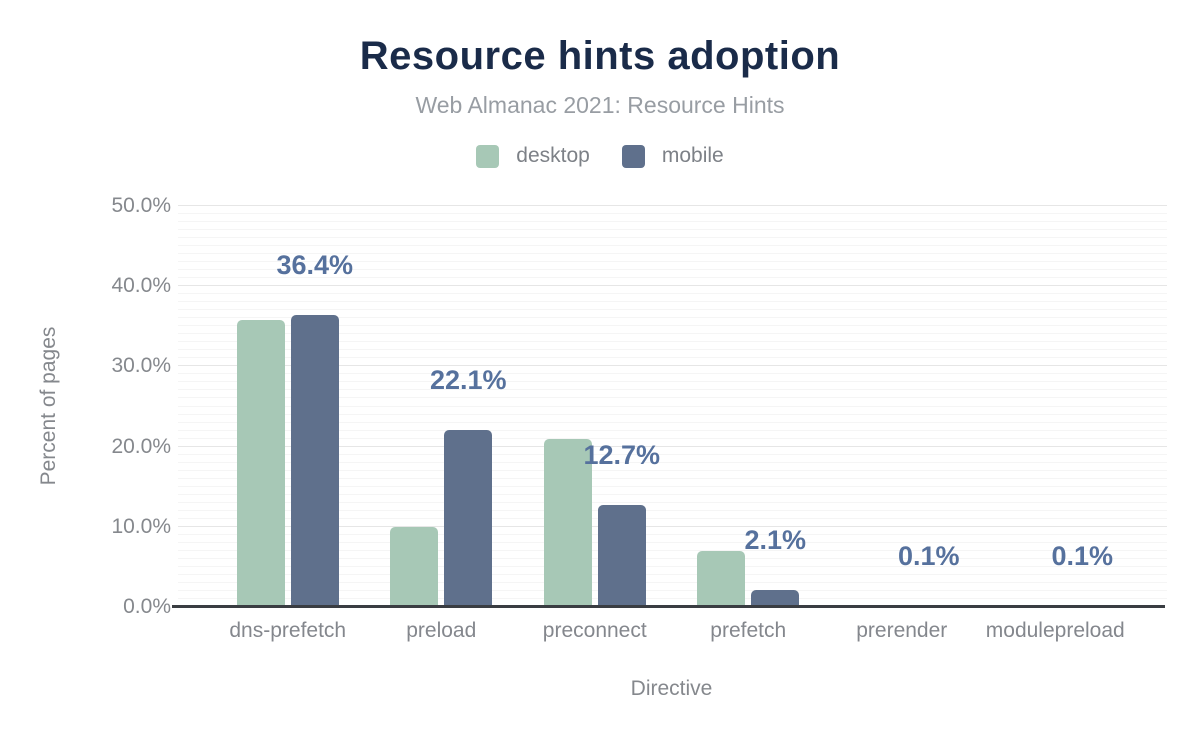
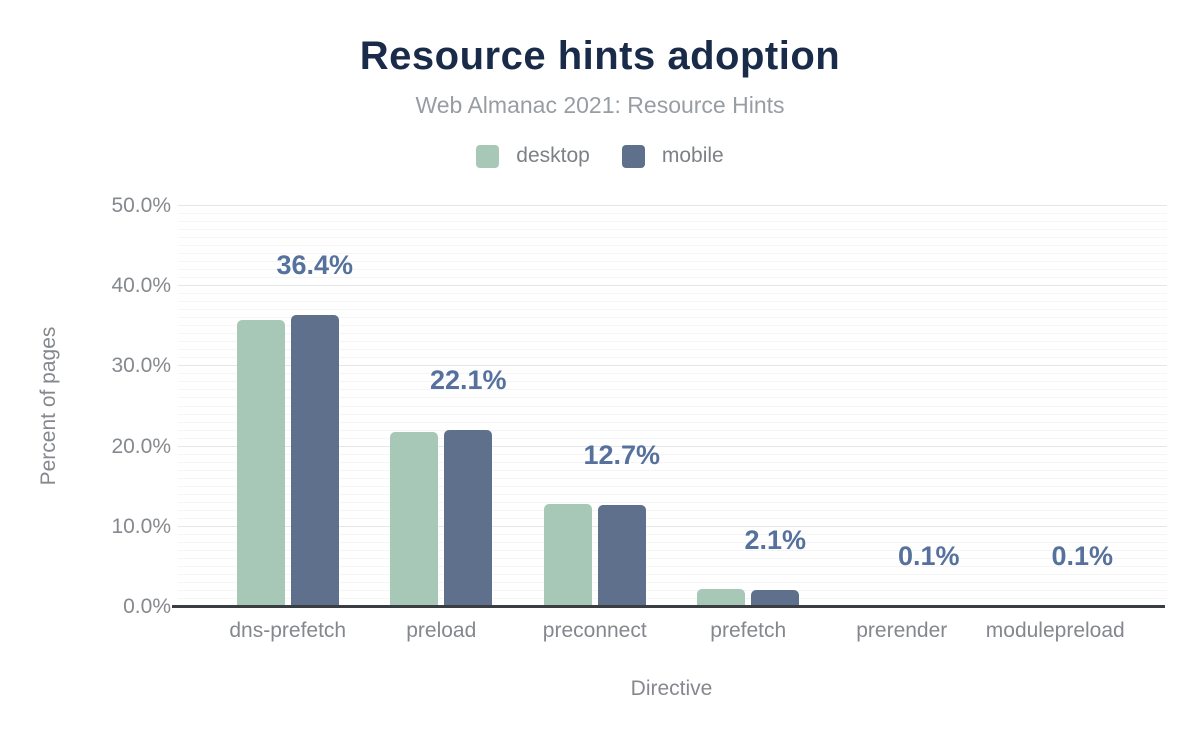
desktop/preload: 10% -> 22%
desktop/preconnect: 21% -> 13%
desktop/prefetch: 7% -> 2%
